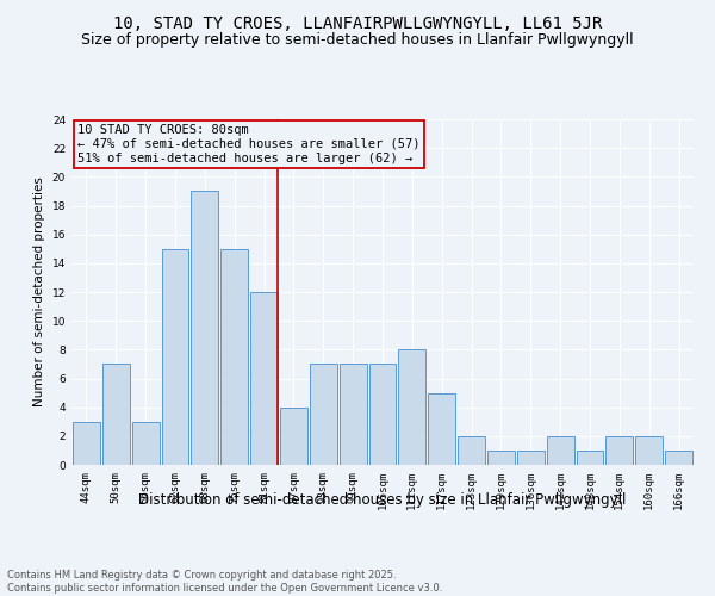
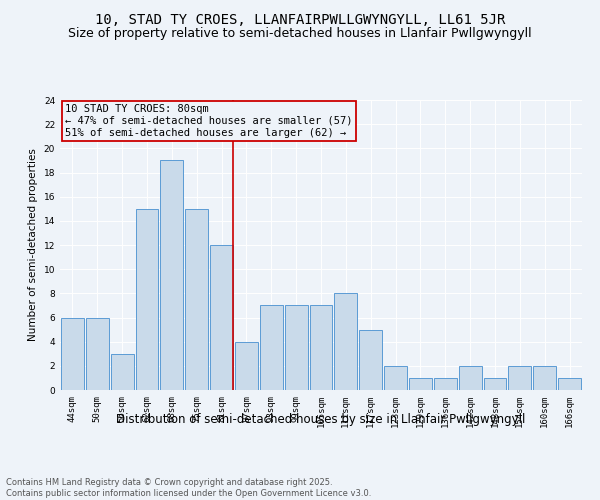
44sqm: 3 -> 6
50sqm: 7 -> 6
